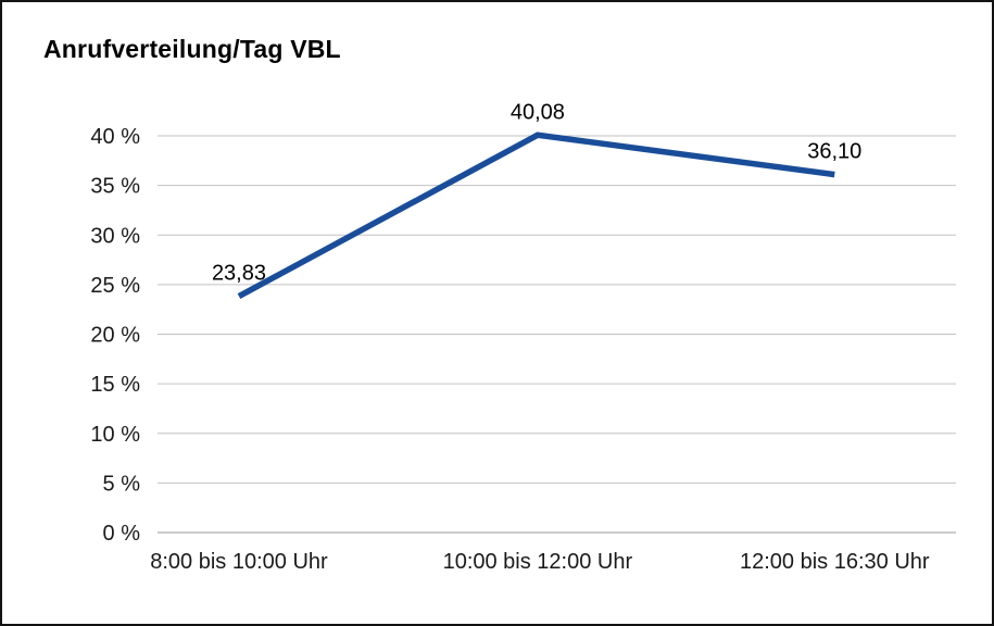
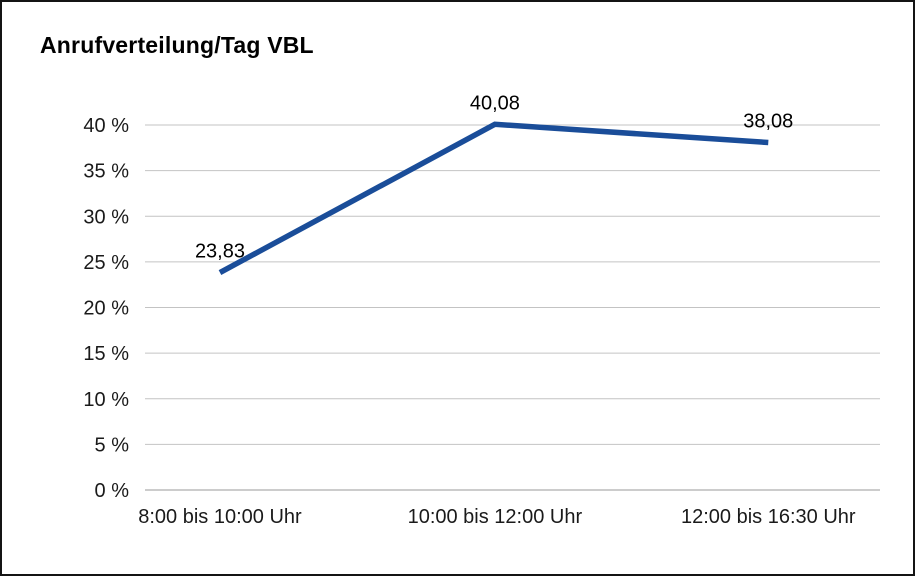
12:00 bis 16:30 Uhr: 36,10 -> 38,08
